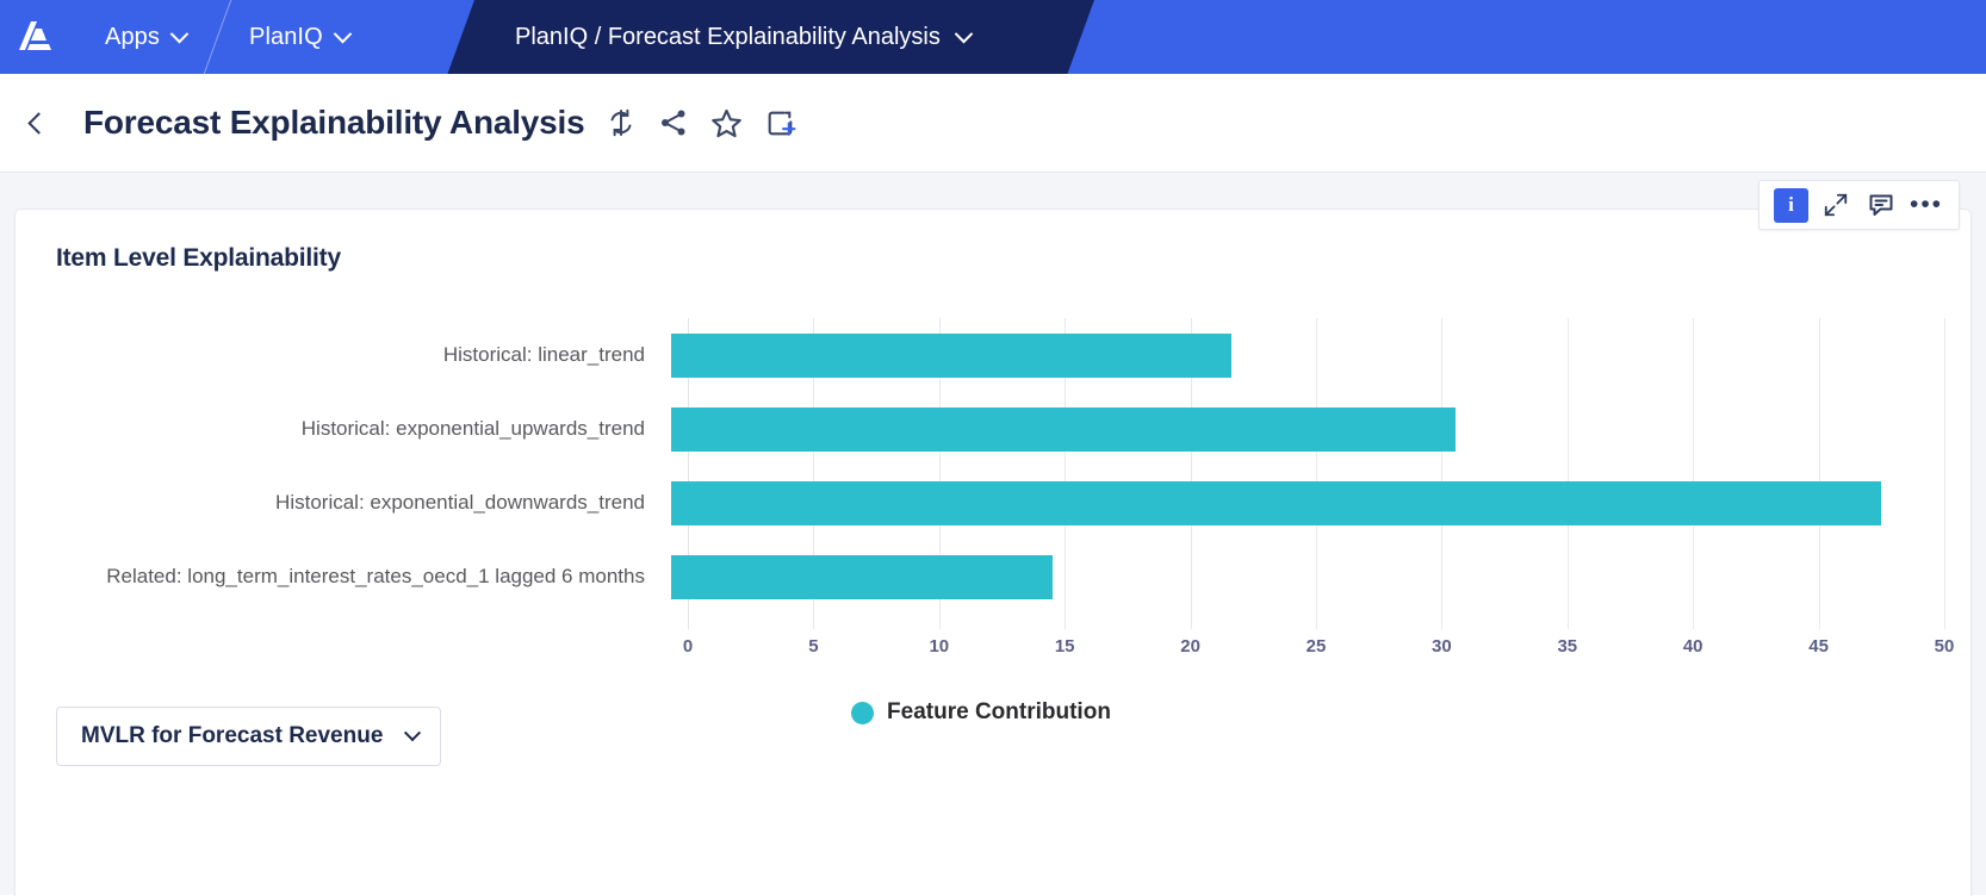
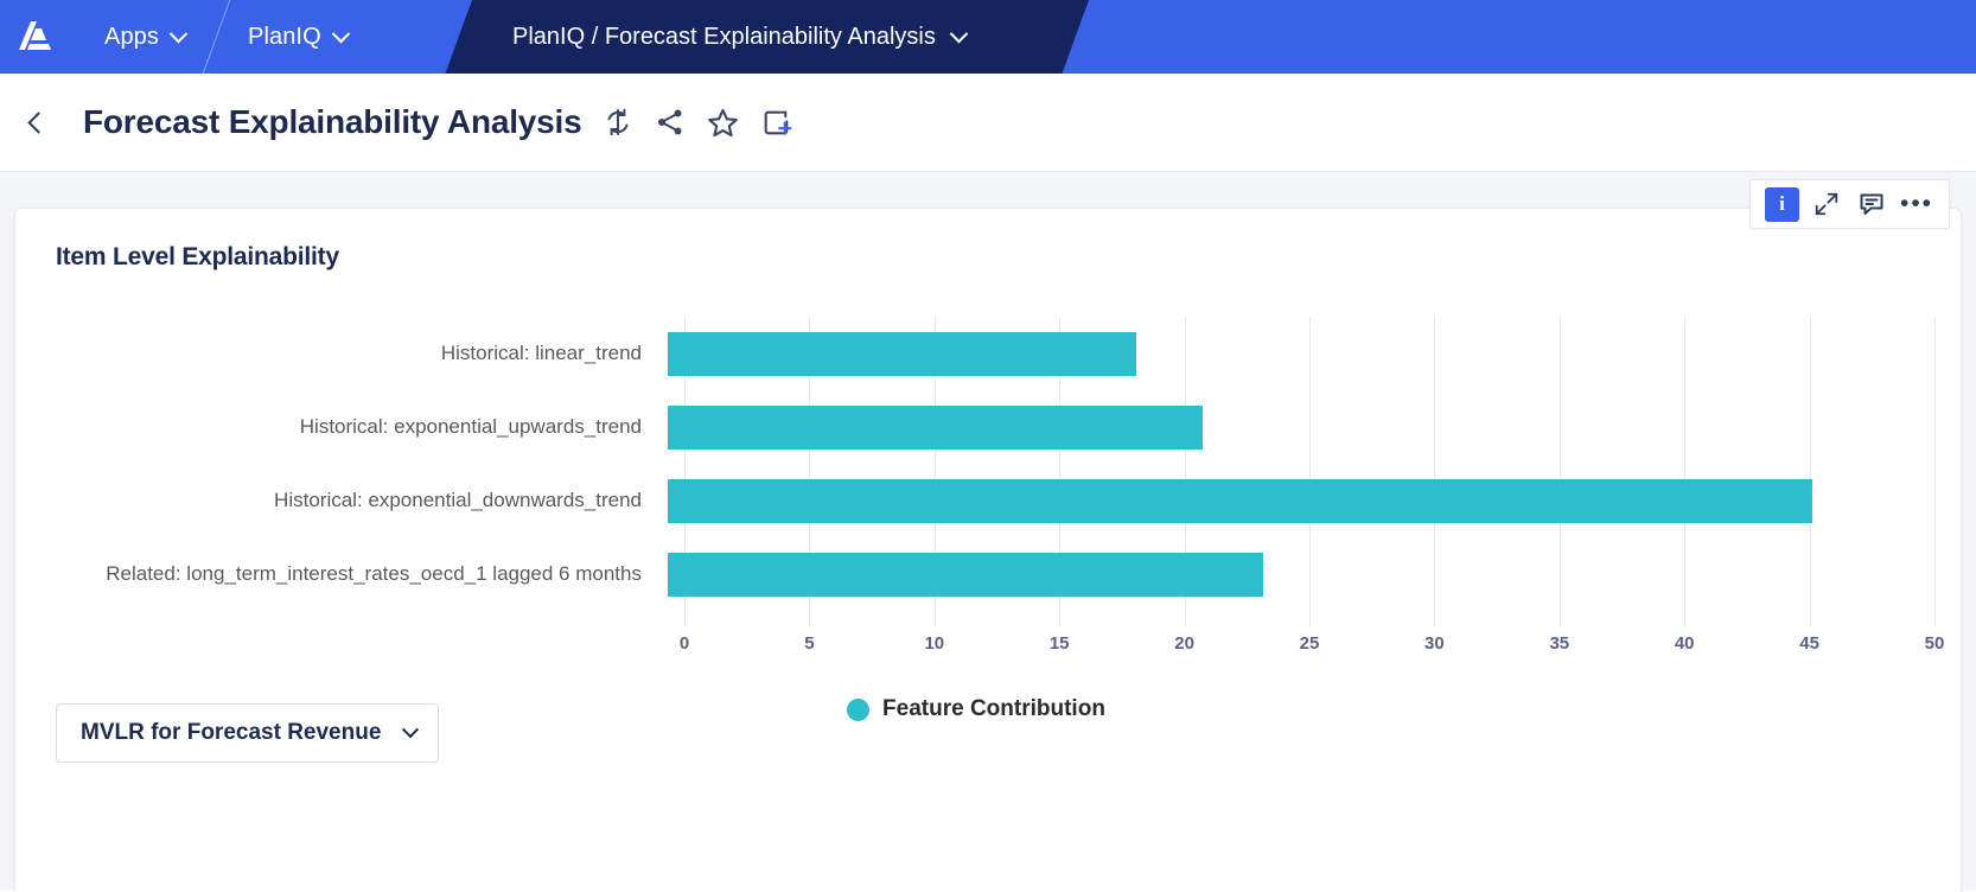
Historical: linear_trend: 22.0 -> 18.5
Historical: exponential_upwards_trend: 30.8 -> 21.1
Historical: exponential_downwards_trend: 47.5 -> 45.2
Related: long_term_interest_rates_oecd_1 lagged 6 months: 15.0 -> 23.5
